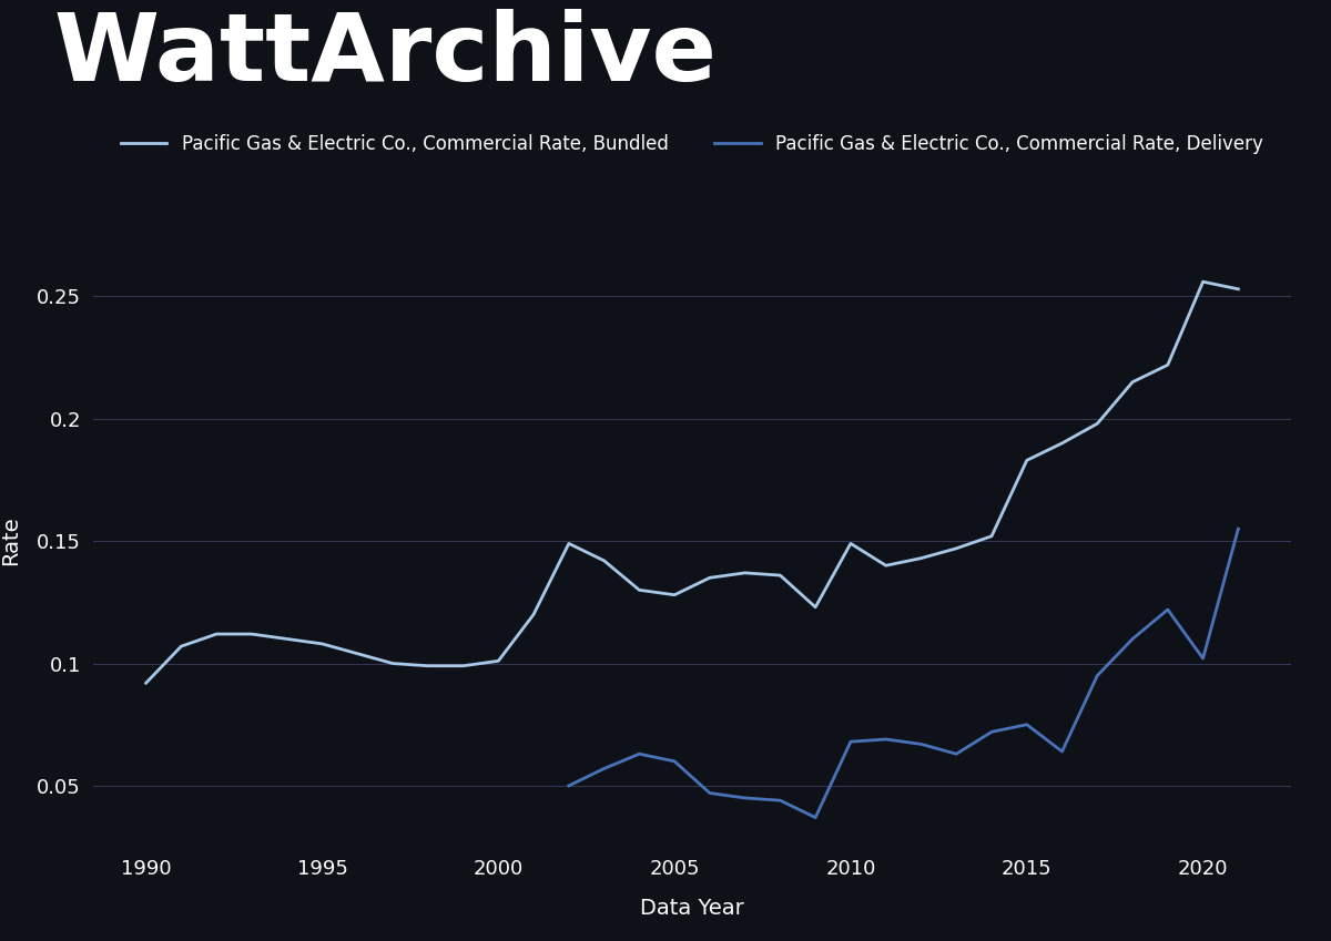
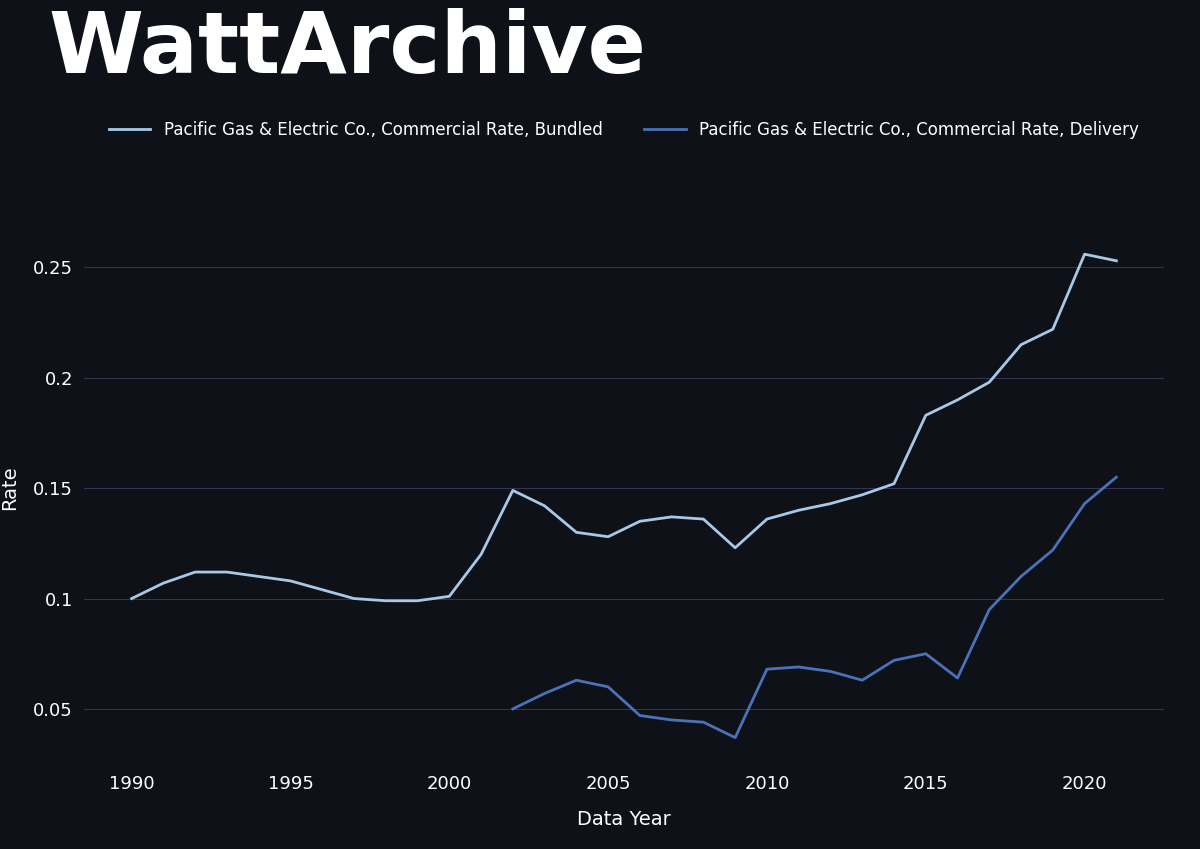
Pacific Gas & Electric Co., Commercial Rate, Bundled/1990: 0.092 -> 0.100
Pacific Gas & Electric Co., Commercial Rate, Bundled/2010: 0.149 -> 0.136
Pacific Gas & Electric Co., Commercial Rate, Delivery/2020: 0.102 -> 0.143
